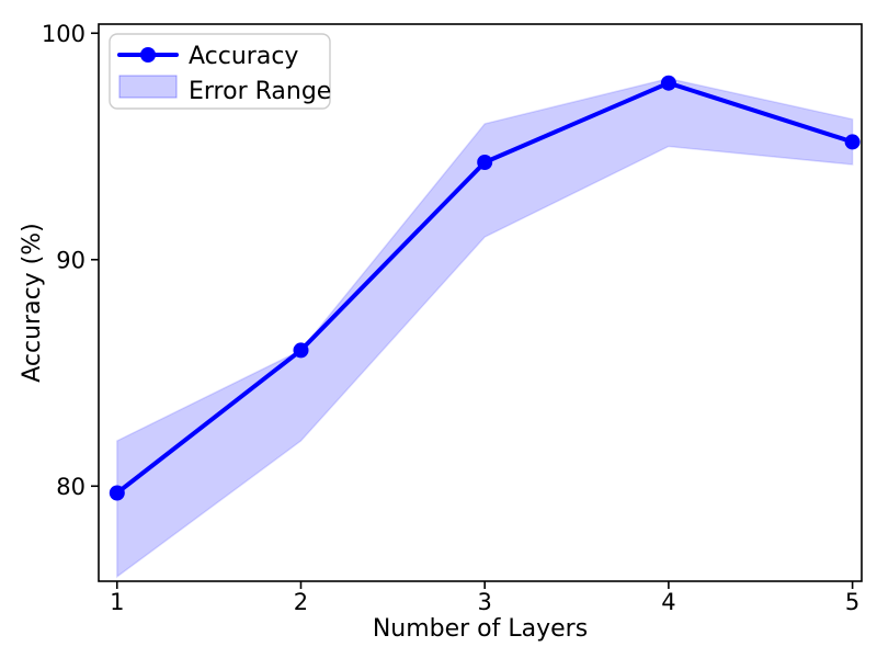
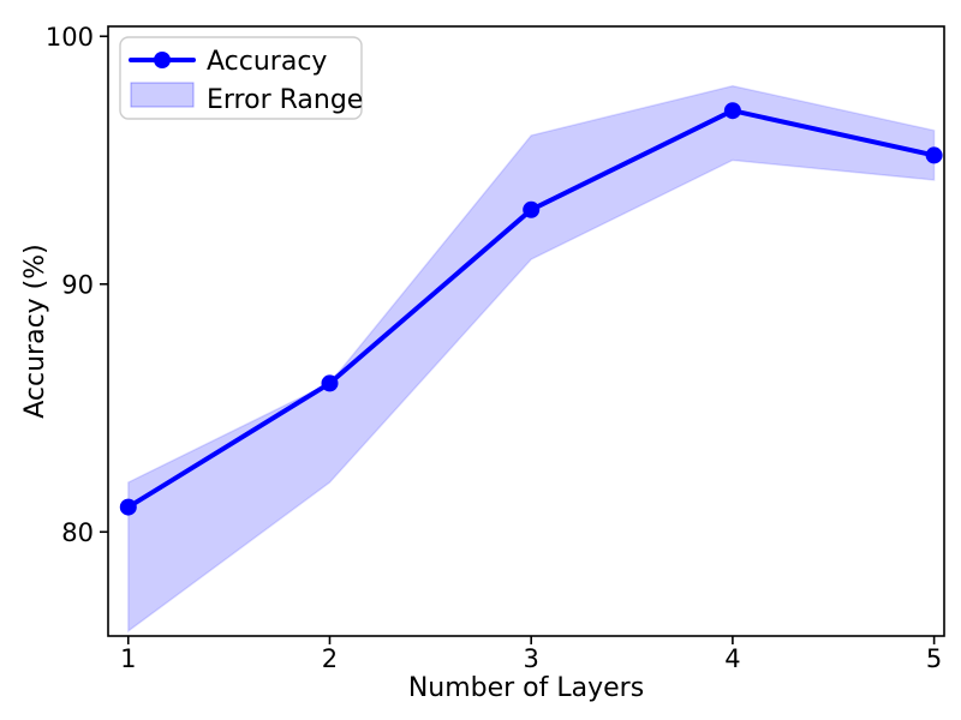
1: 79.7 -> 81.0
3: 94.3 -> 93.0
4: 97.8 -> 97.0
